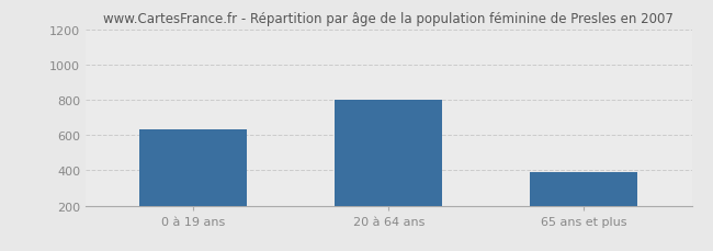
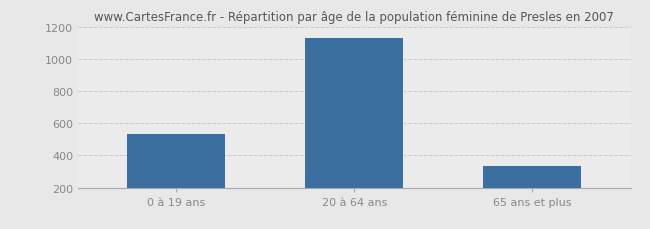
0 à 19 ans: 630 -> 530
20 à 64 ans: 800 -> 1130
65 ans et plus: 390 -> 340
